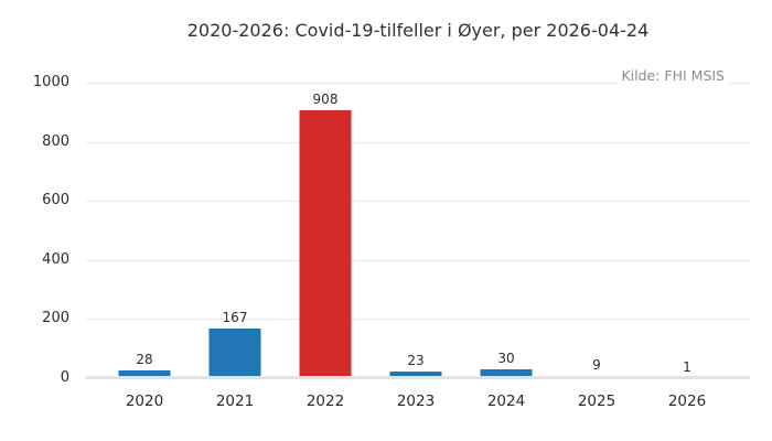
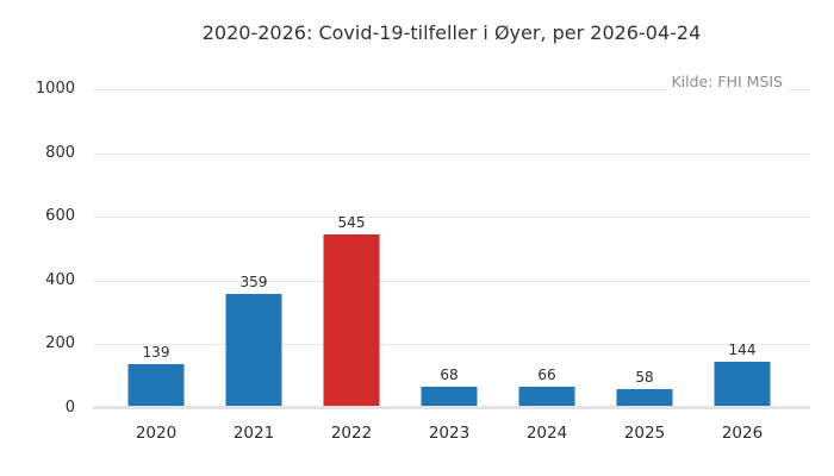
2020: 28 -> 139
2021: 167 -> 359
2022: 908 -> 545
2023: 23 -> 68
2024: 30 -> 66
2025: 9 -> 58
2026: 1 -> 144
